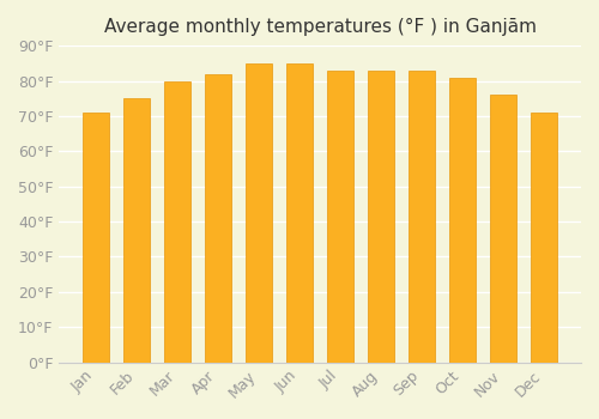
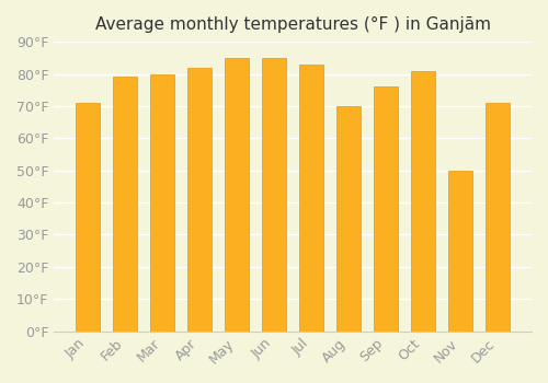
Feb: 75°F -> 79°F
Aug: 83°F -> 70°F
Sep: 83°F -> 76°F
Nov: 76°F -> 50°F
